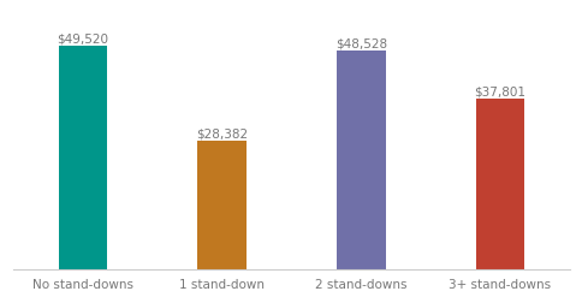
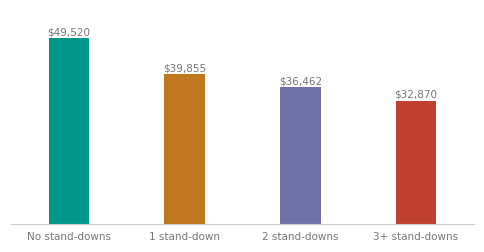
1 stand-down: $28,382 -> $39,855
2 stand-downs: $48,528 -> $36,462
3+ stand-downs: $37,801 -> $32,870
